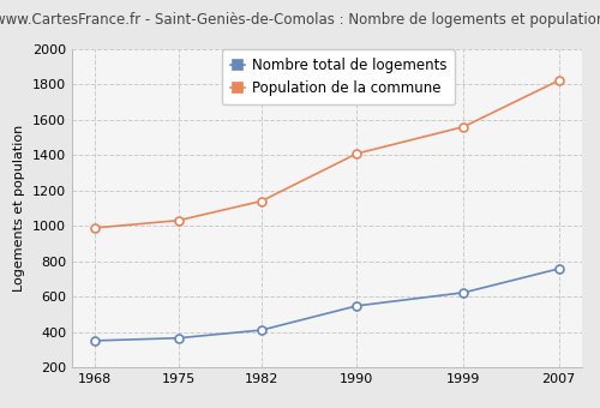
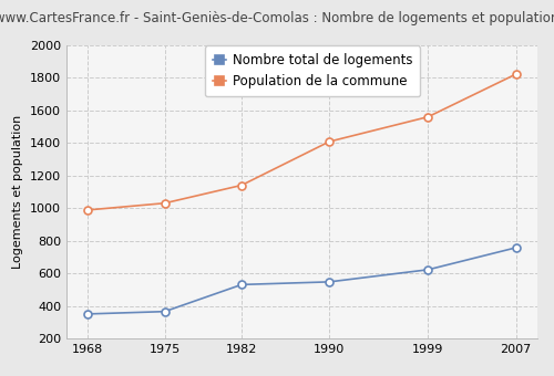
Nombre total de logements/1982: 410 -> 530
